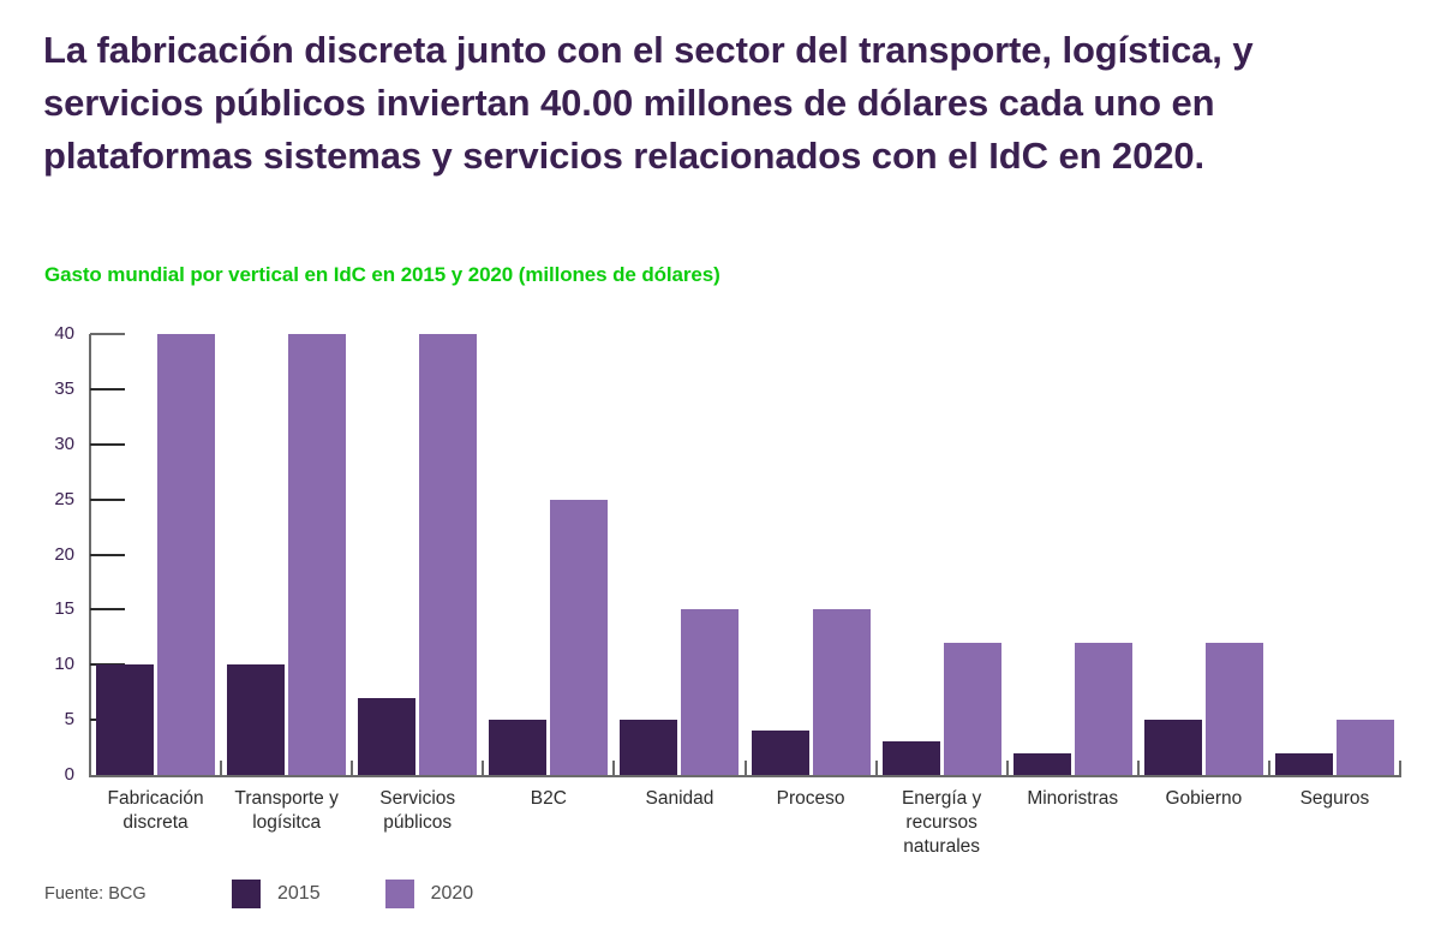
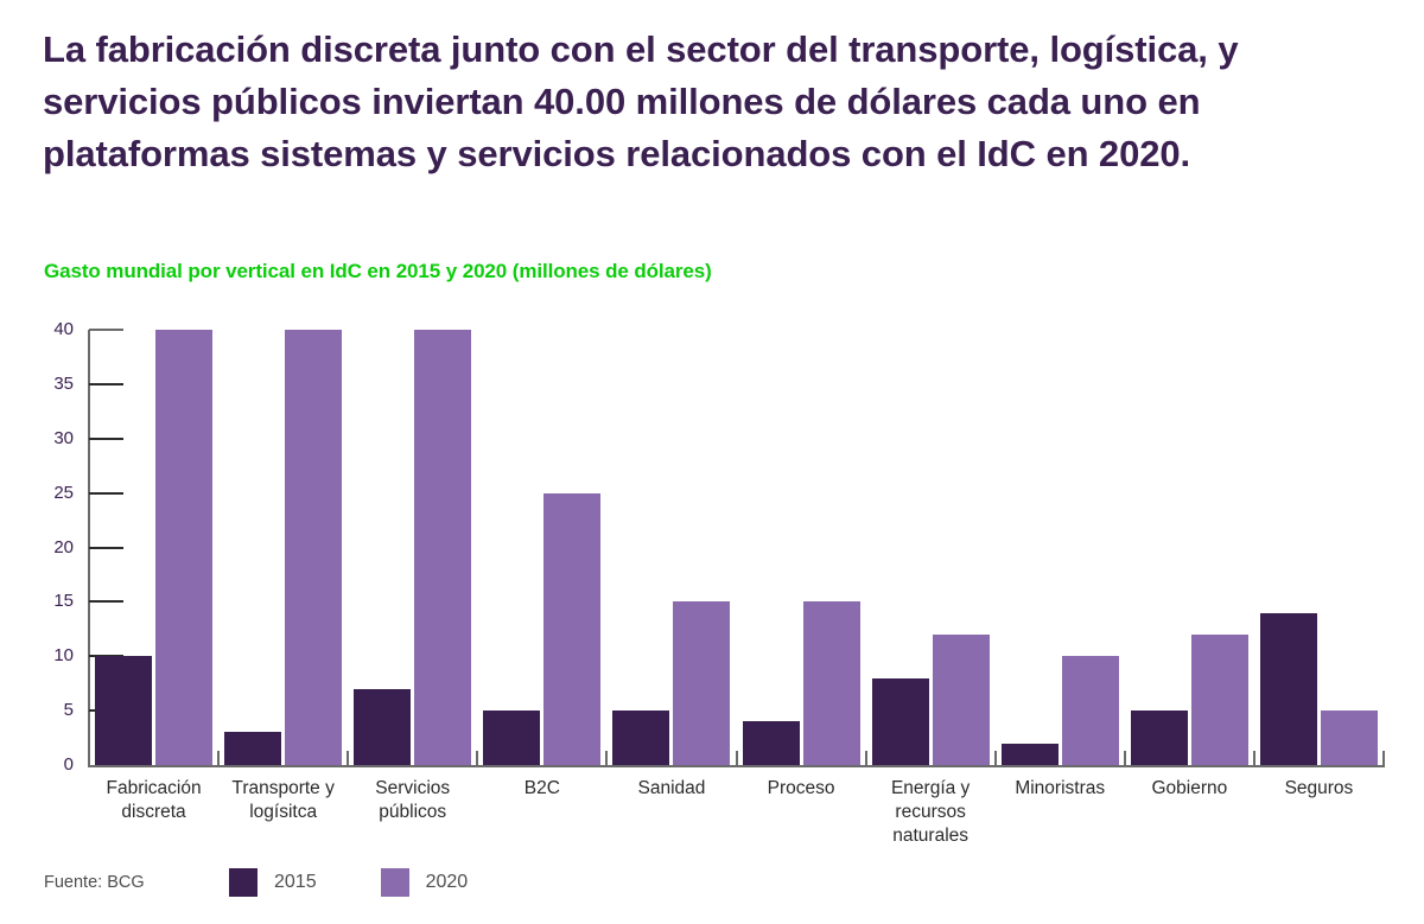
2015/Transporte y logísitca: 10 -> 3
2015/Energía y recursos naturales: 3 -> 8
2020/Minoristras: 12 -> 10
2015/Seguros: 2 -> 14
